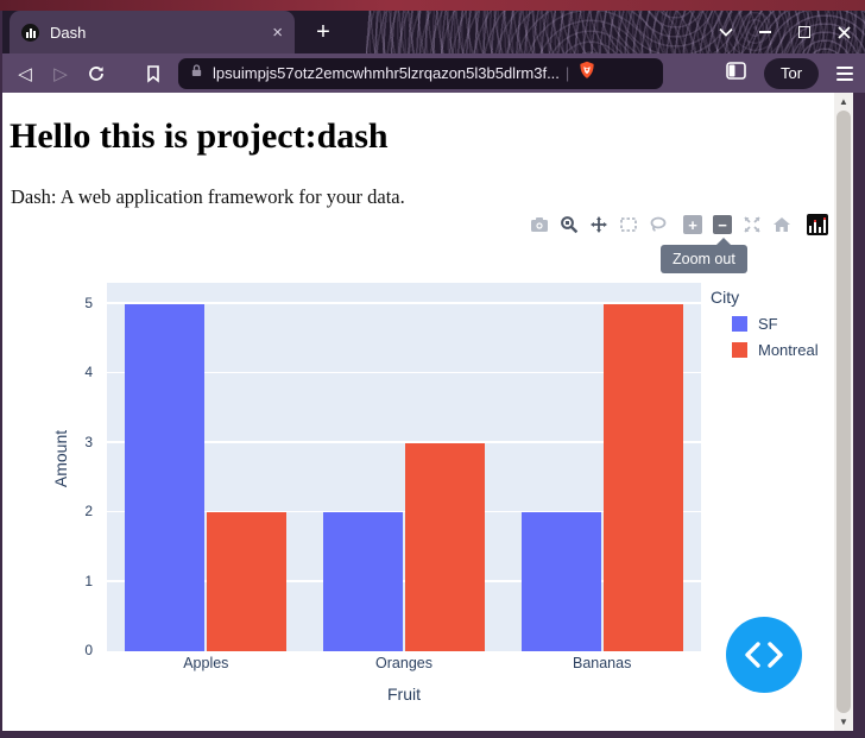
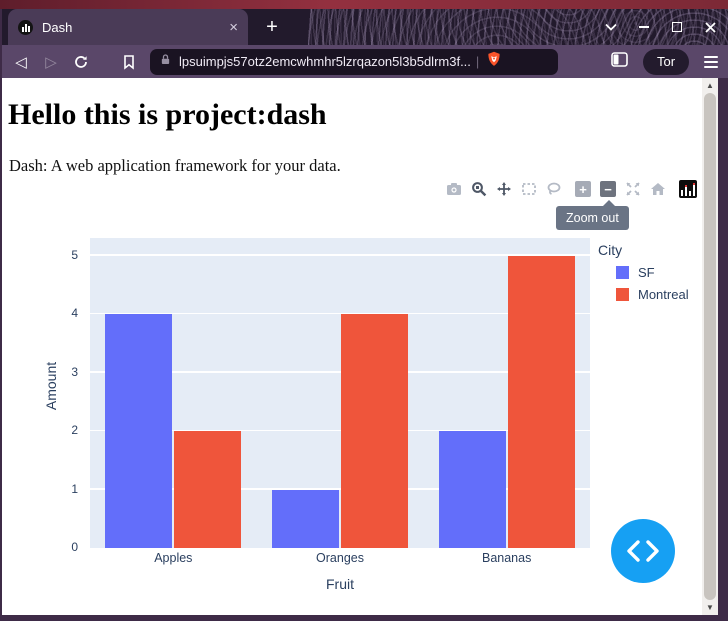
SF/Apples: 5 -> 4
SF/Oranges: 2 -> 1
Montreal/Oranges: 3 -> 4
